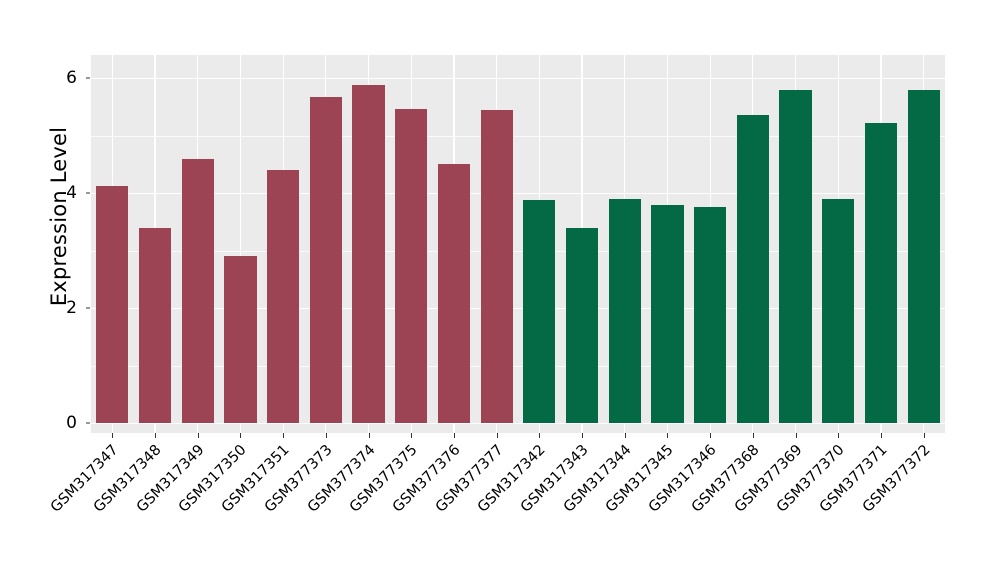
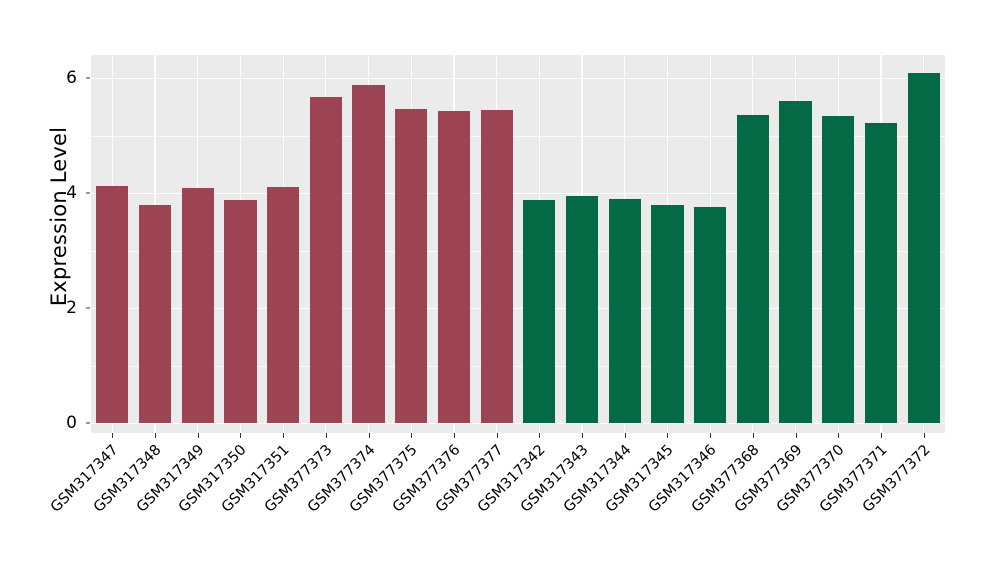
GSM317348: 3.4 -> 3.8
GSM317349: 4.6 -> 4.1
GSM317350: 2.9 -> 3.9
GSM317351: 4.4 -> 4.1
GSM377376: 4.5 -> 5.4
GSM317343: 3.4 -> 3.9
GSM377369: 5.8 -> 5.6
GSM377370: 3.9 -> 5.3
GSM377372: 5.8 -> 6.1
